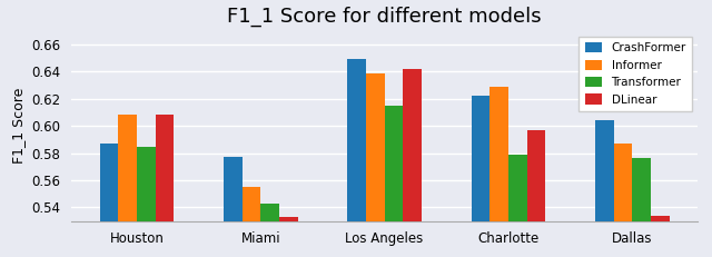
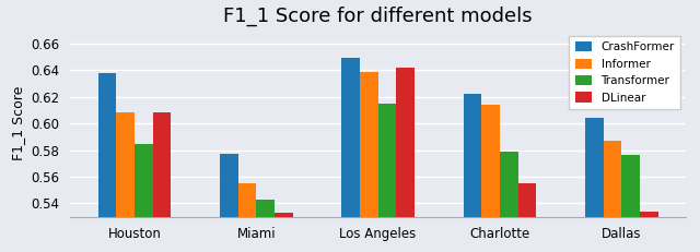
CrashFormer/Houston: 0.587 -> 0.638
Informer/Charlotte: 0.629 -> 0.614
DLinear/Charlotte: 0.597 -> 0.555
